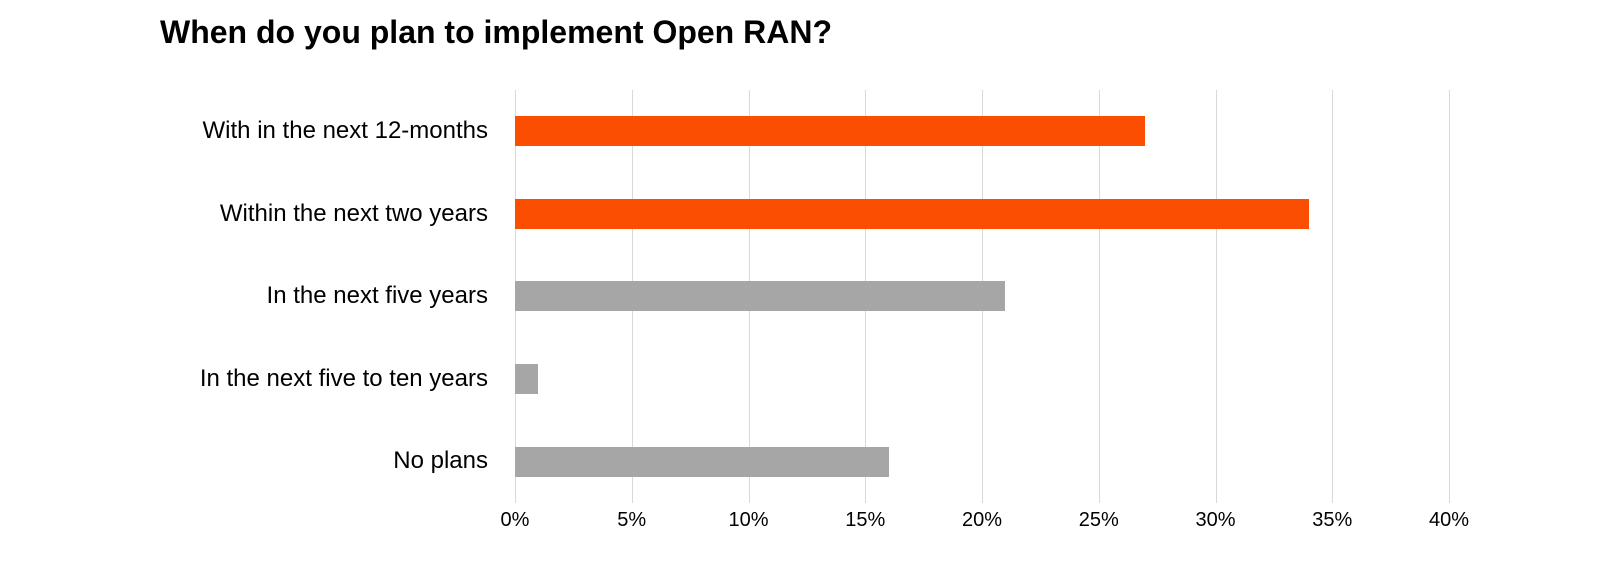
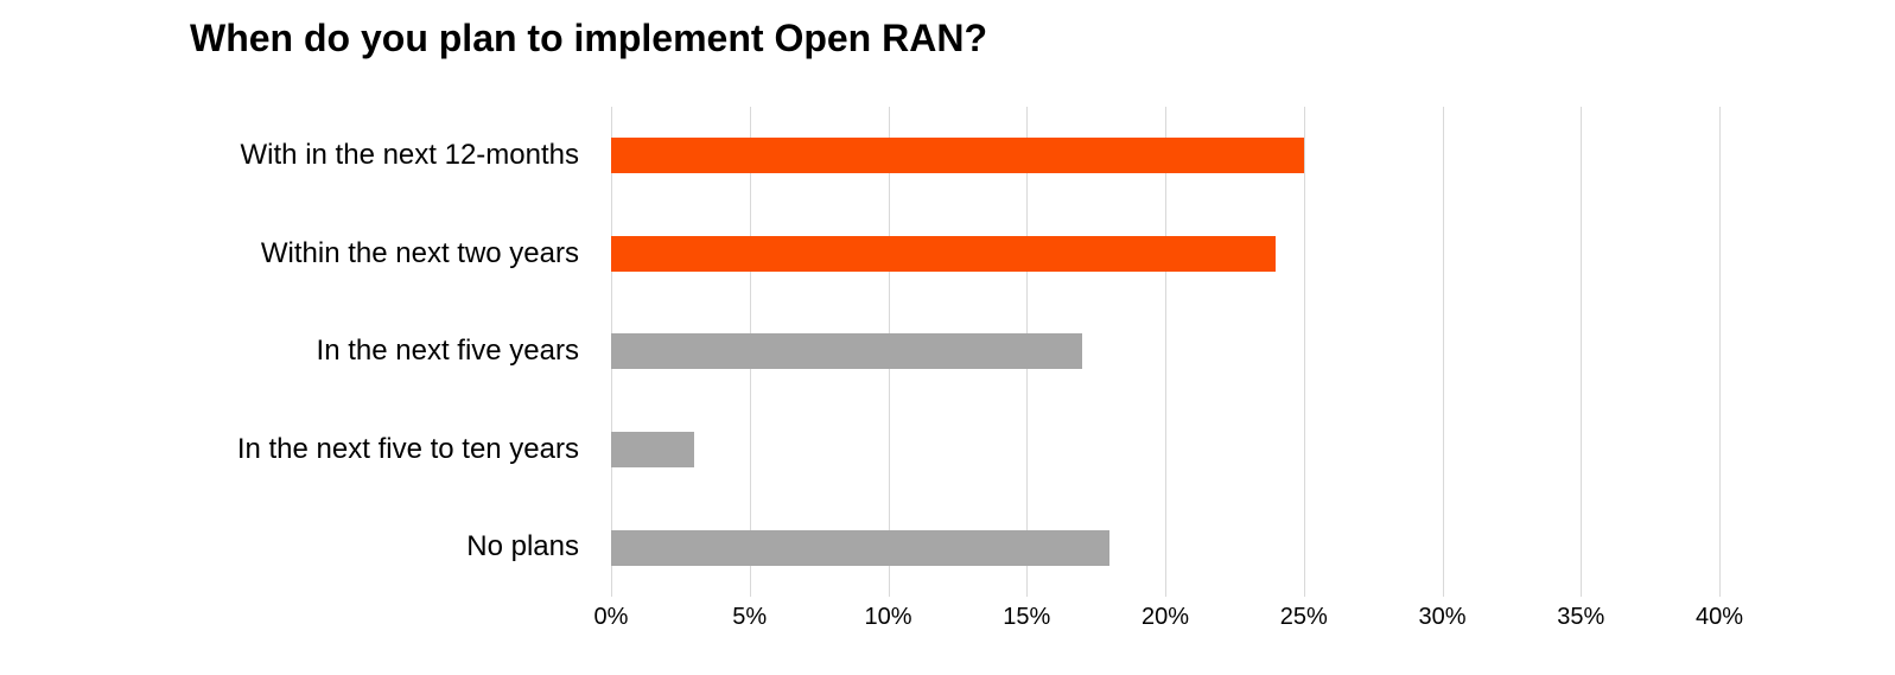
With in the next 12-months: 27% -> 25%
Within the next two years: 34% -> 24%
In the next five years: 21% -> 17%
In the next five to ten years: 1% -> 3%
No plans: 16% -> 18%
